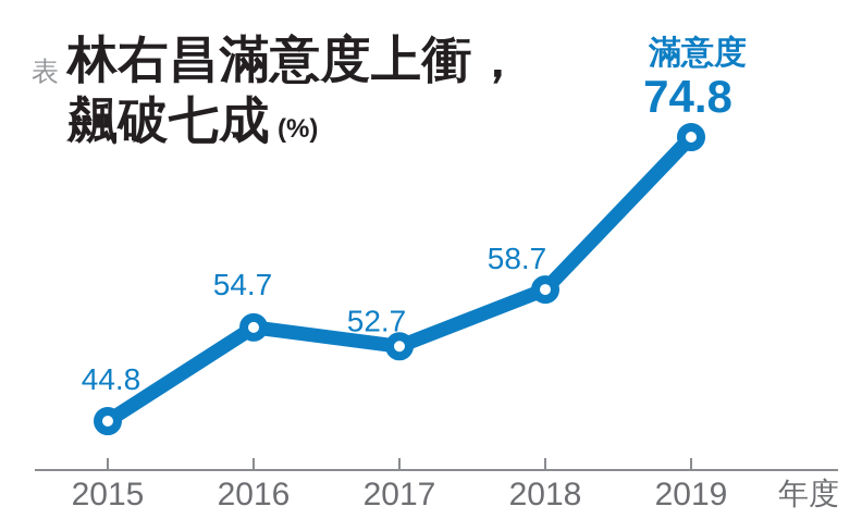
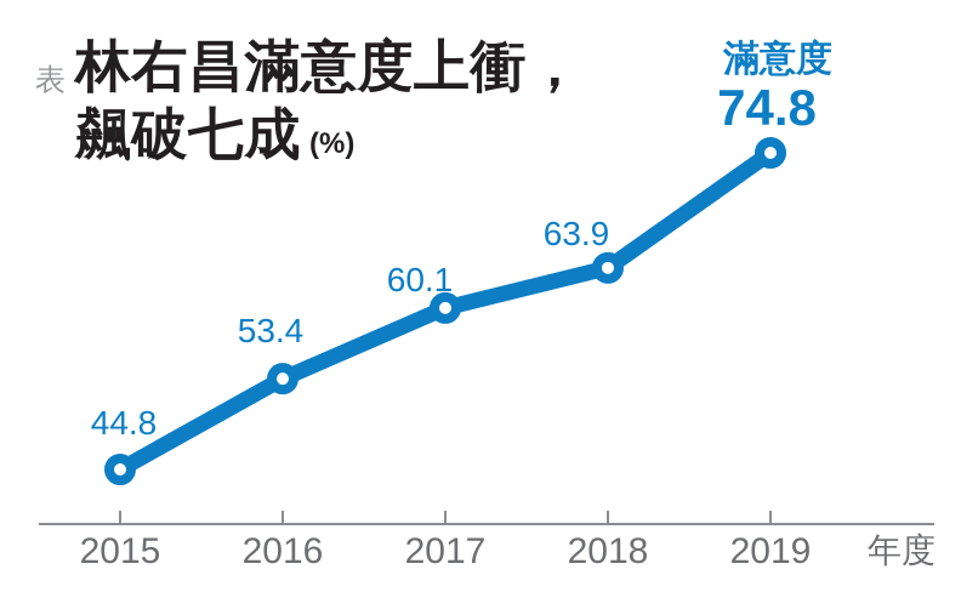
2016: 54.7 -> 53.4
2017: 52.7 -> 60.1
2018: 58.7 -> 63.9
